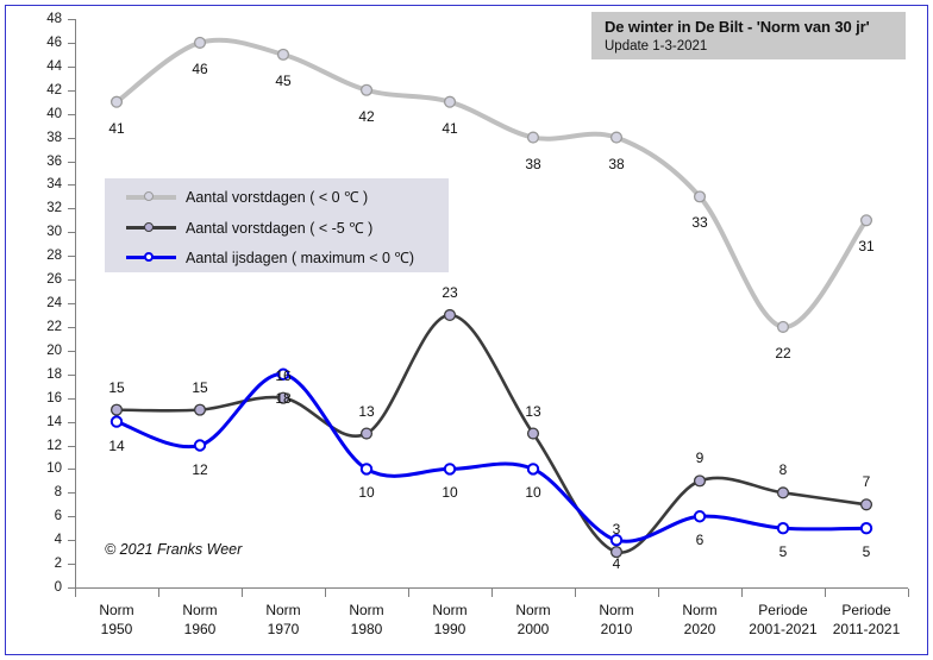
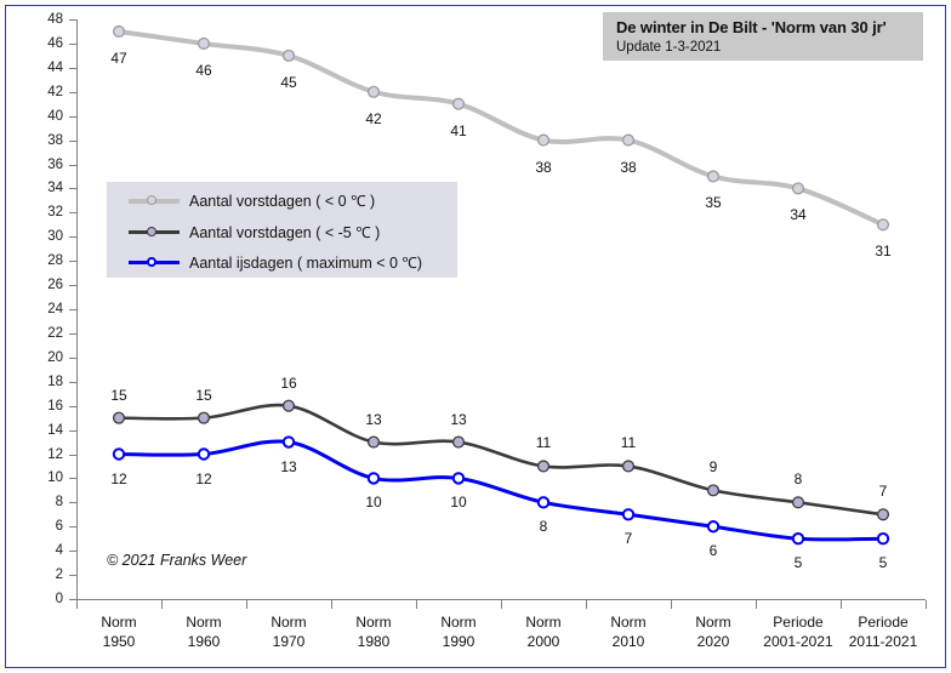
Aantal vorstdagen ( < 0 ℃ )/Norm 1950: 41 -> 47
Aantal ijsdagen ( maximum < 0 ℃)/Norm 1950: 14 -> 12
Aantal ijsdagen ( maximum < 0 ℃)/Norm 1970: 18 -> 13
Aantal vorstdagen ( < -5 ℃ )/Norm 1990: 23 -> 13
Aantal vorstdagen ( < -5 ℃ )/Norm 2000: 13 -> 11
Aantal ijsdagen ( maximum < 0 ℃)/Norm 2000: 10 -> 8
Aantal vorstdagen ( < -5 ℃ )/Norm 2010: 3 -> 11
Aantal ijsdagen ( maximum < 0 ℃)/Norm 2010: 4 -> 7
Aantal vorstdagen ( < 0 ℃ )/Norm 2020: 33 -> 35
Aantal vorstdagen ( < 0 ℃ )/Periode 2001-2021: 22 -> 34
